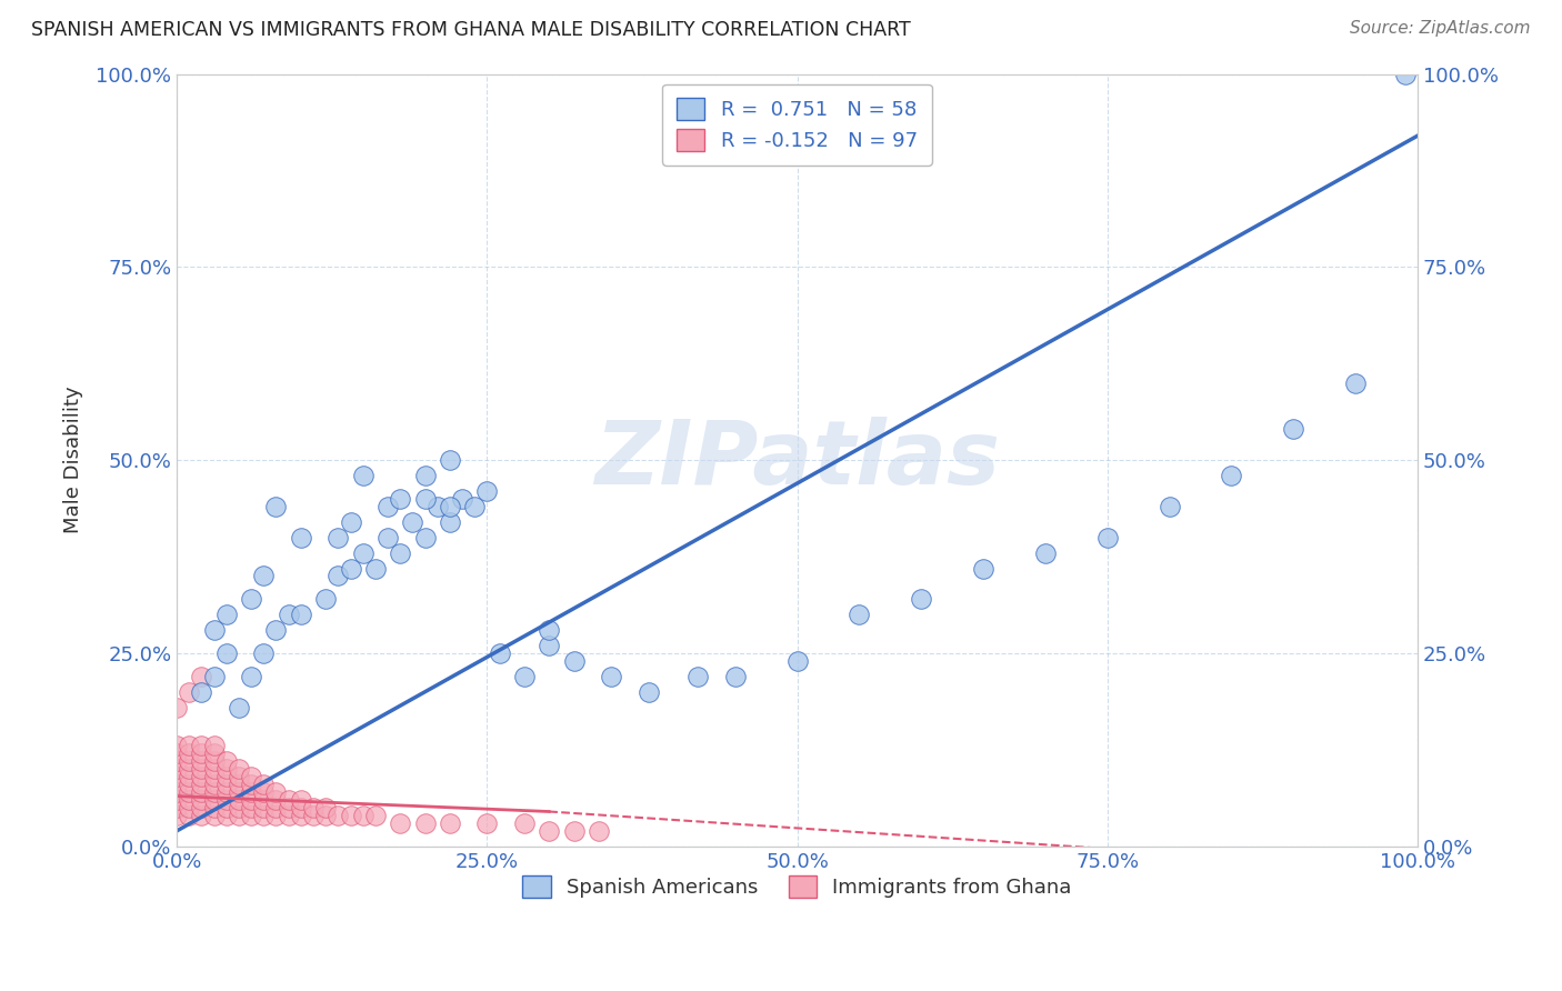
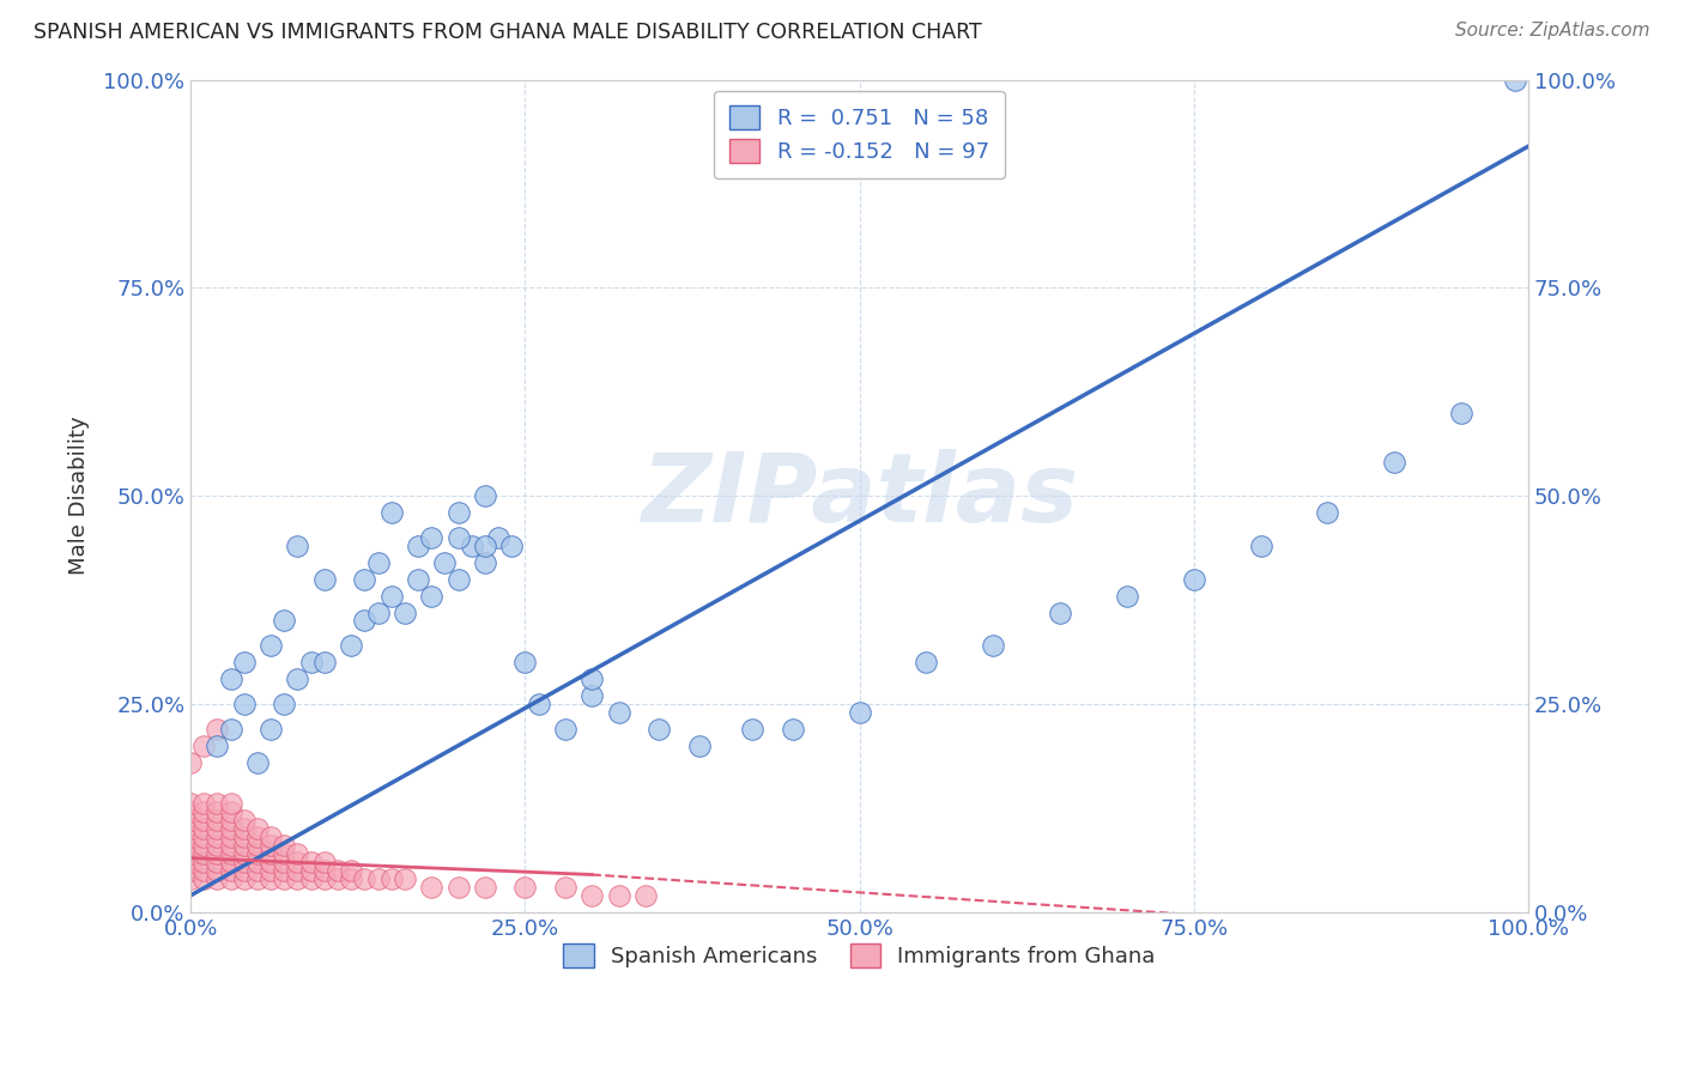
Spanish Americans/25.0%: 46% -> 30%
